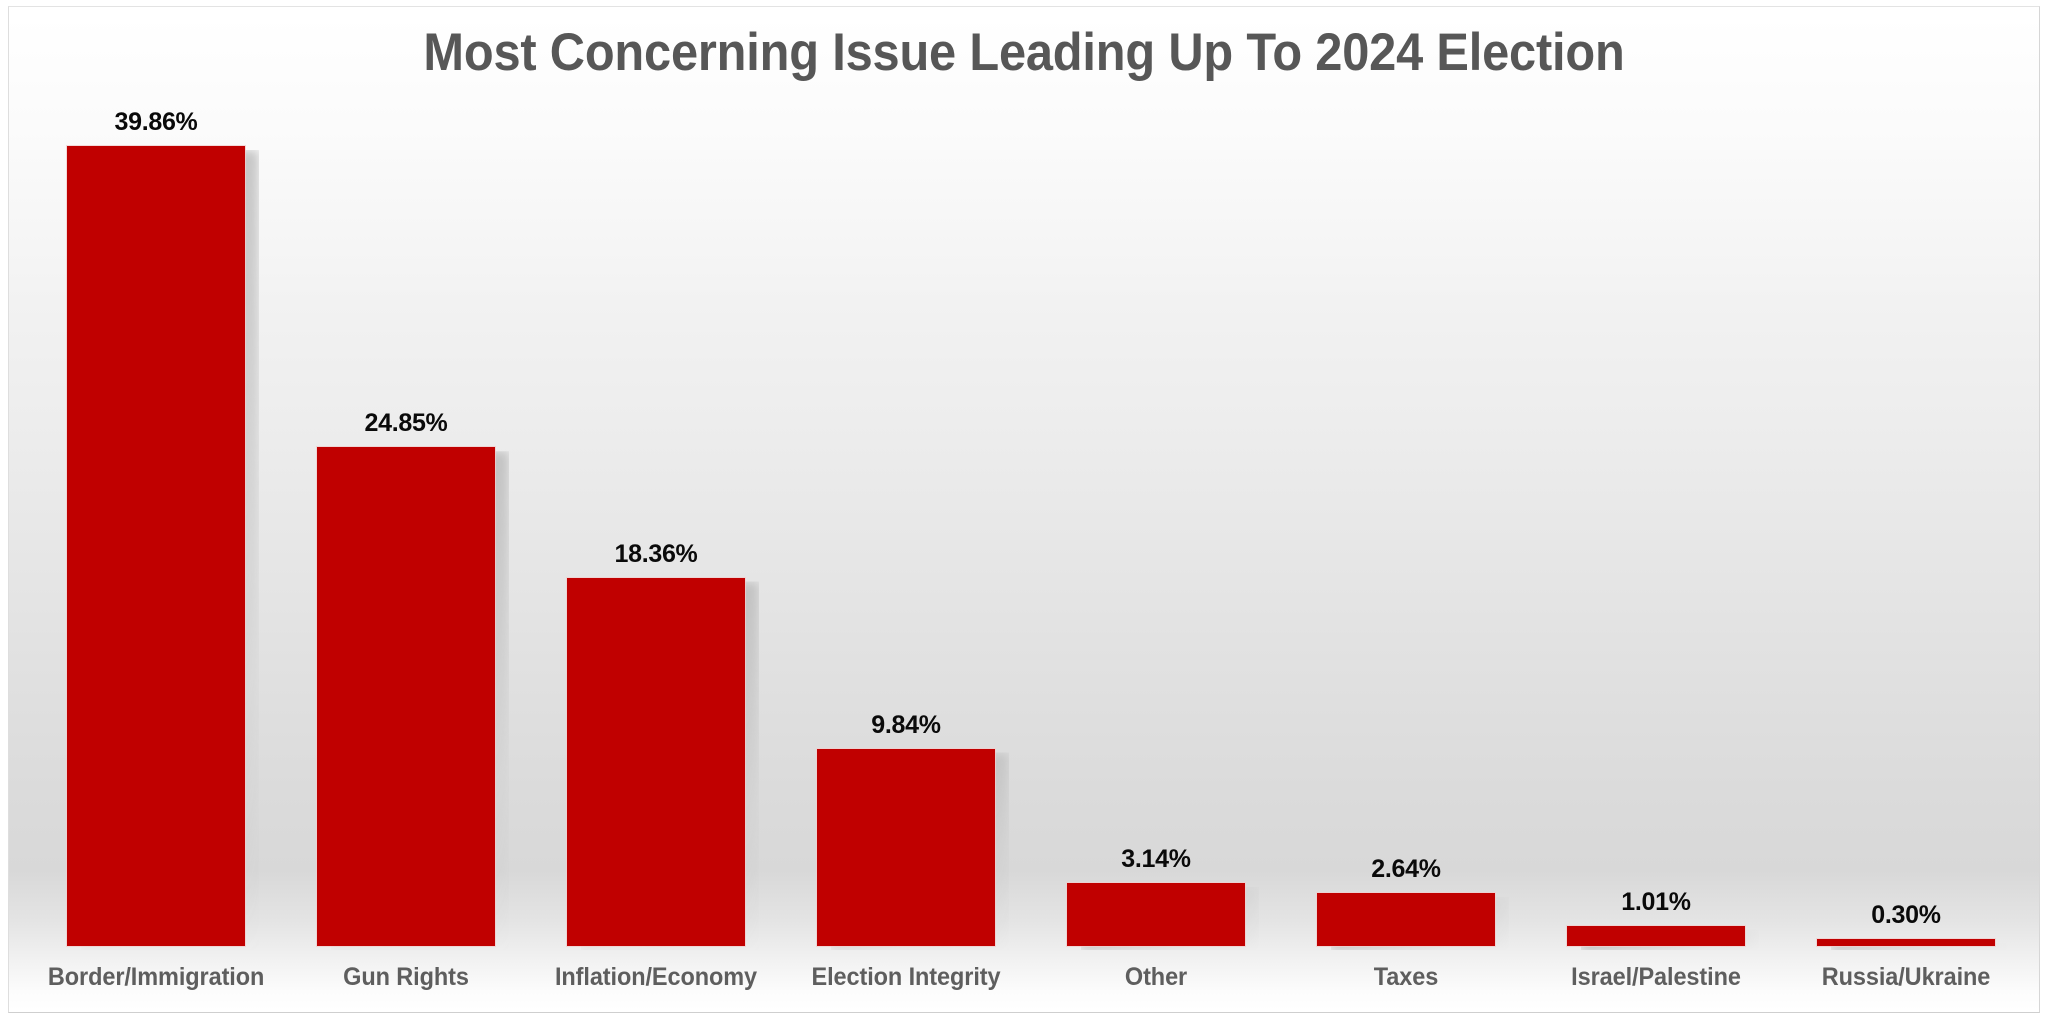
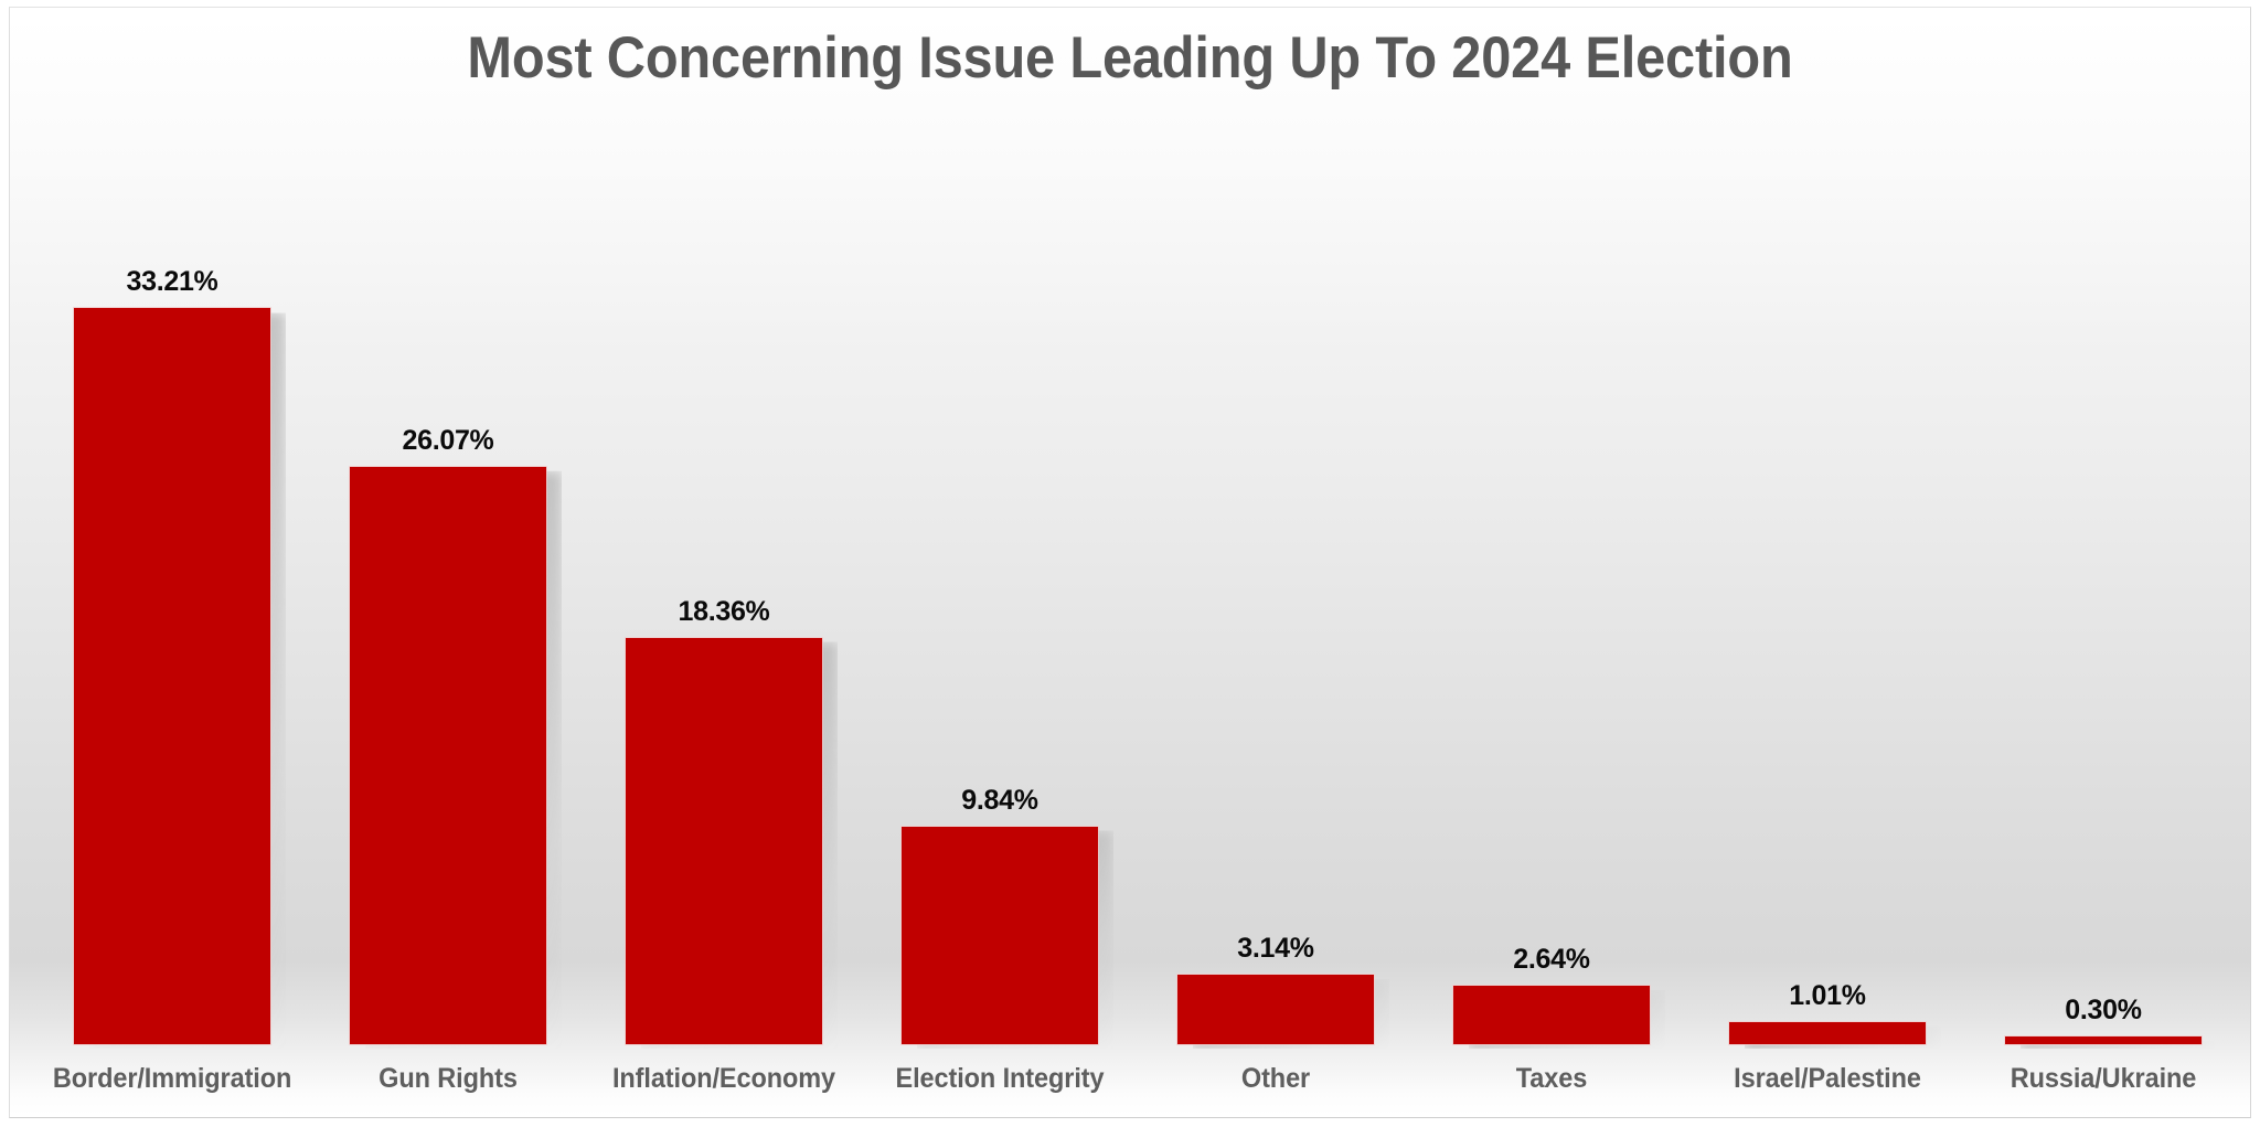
Border/Immigration: 39.86% -> 33.21%
Gun Rights: 24.85% -> 26.07%
